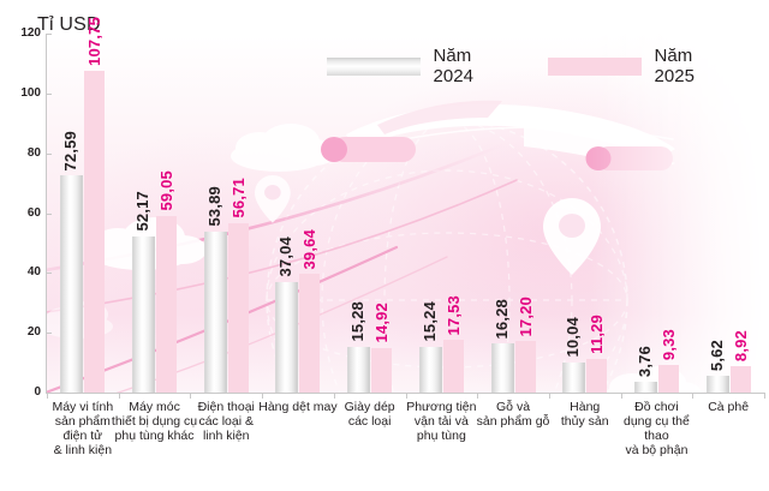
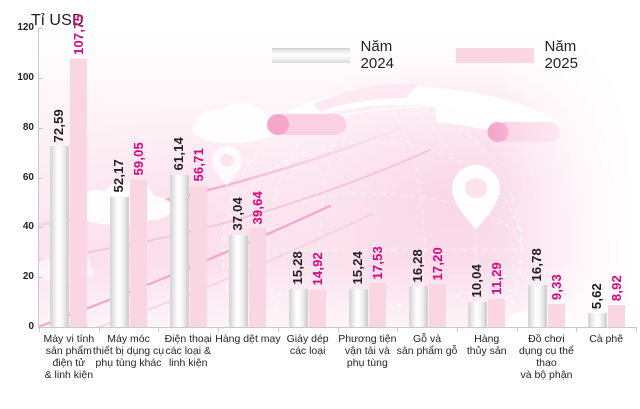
Năm 2024/Điện thoại các loại & linh kiện: 53,89 -> 61,14
Năm 2024/Đồ chơi dụng cụ thể thao và bộ phận: 3,76 -> 16,78
